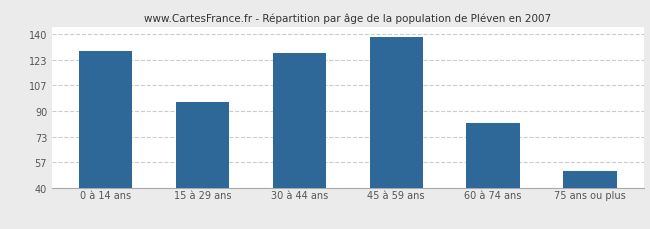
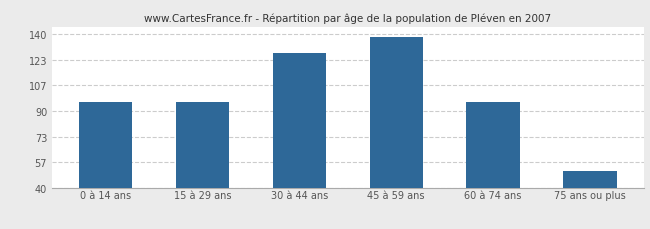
0 à 14 ans: 129 -> 96
60 à 74 ans: 82 -> 96
